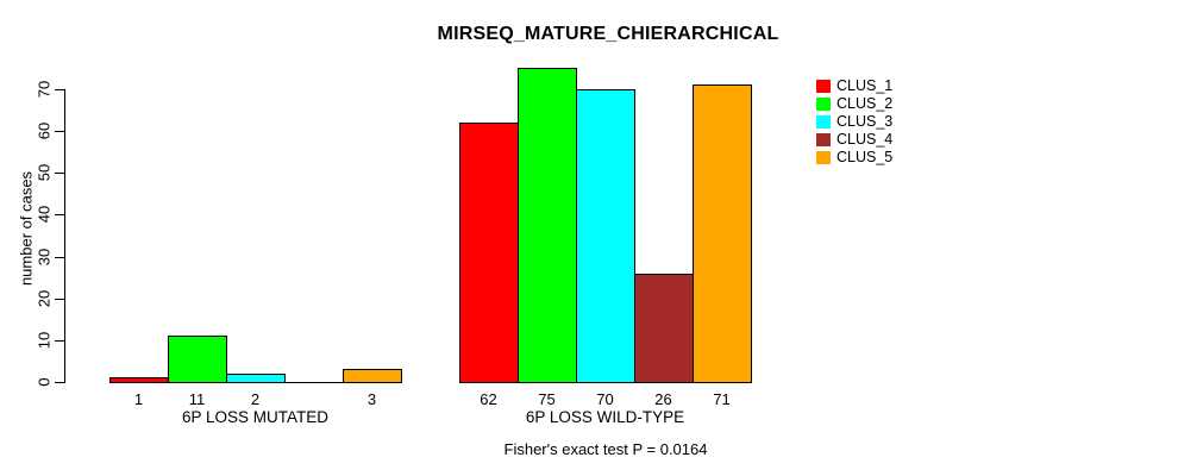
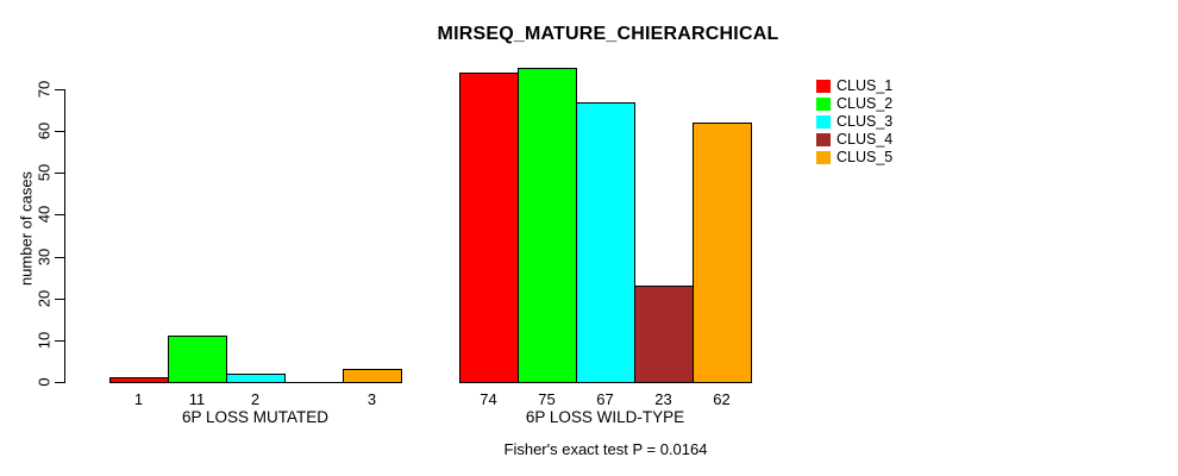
CLUS_1/6P LOSS WILD-TYPE: 62 -> 74
CLUS_3/6P LOSS WILD-TYPE: 70 -> 67
CLUS_4/6P LOSS WILD-TYPE: 26 -> 23
CLUS_5/6P LOSS WILD-TYPE: 71 -> 62
